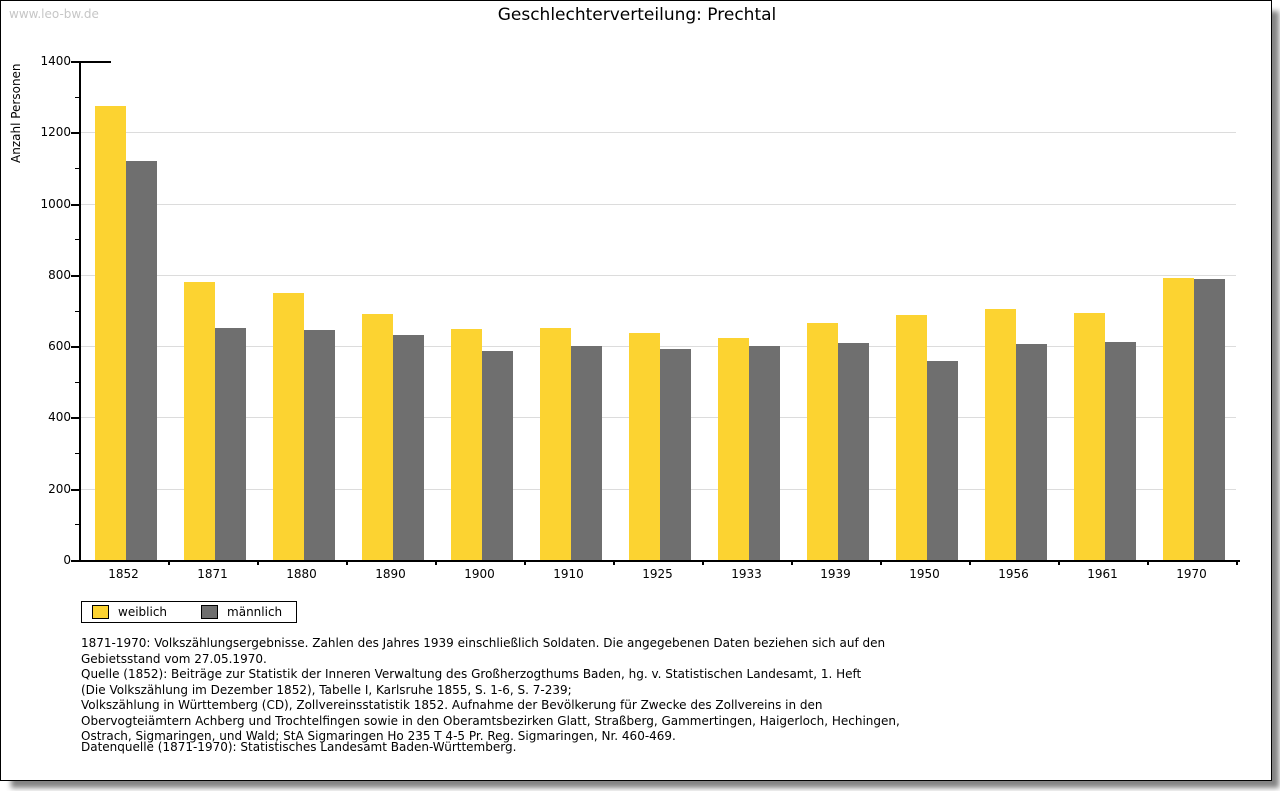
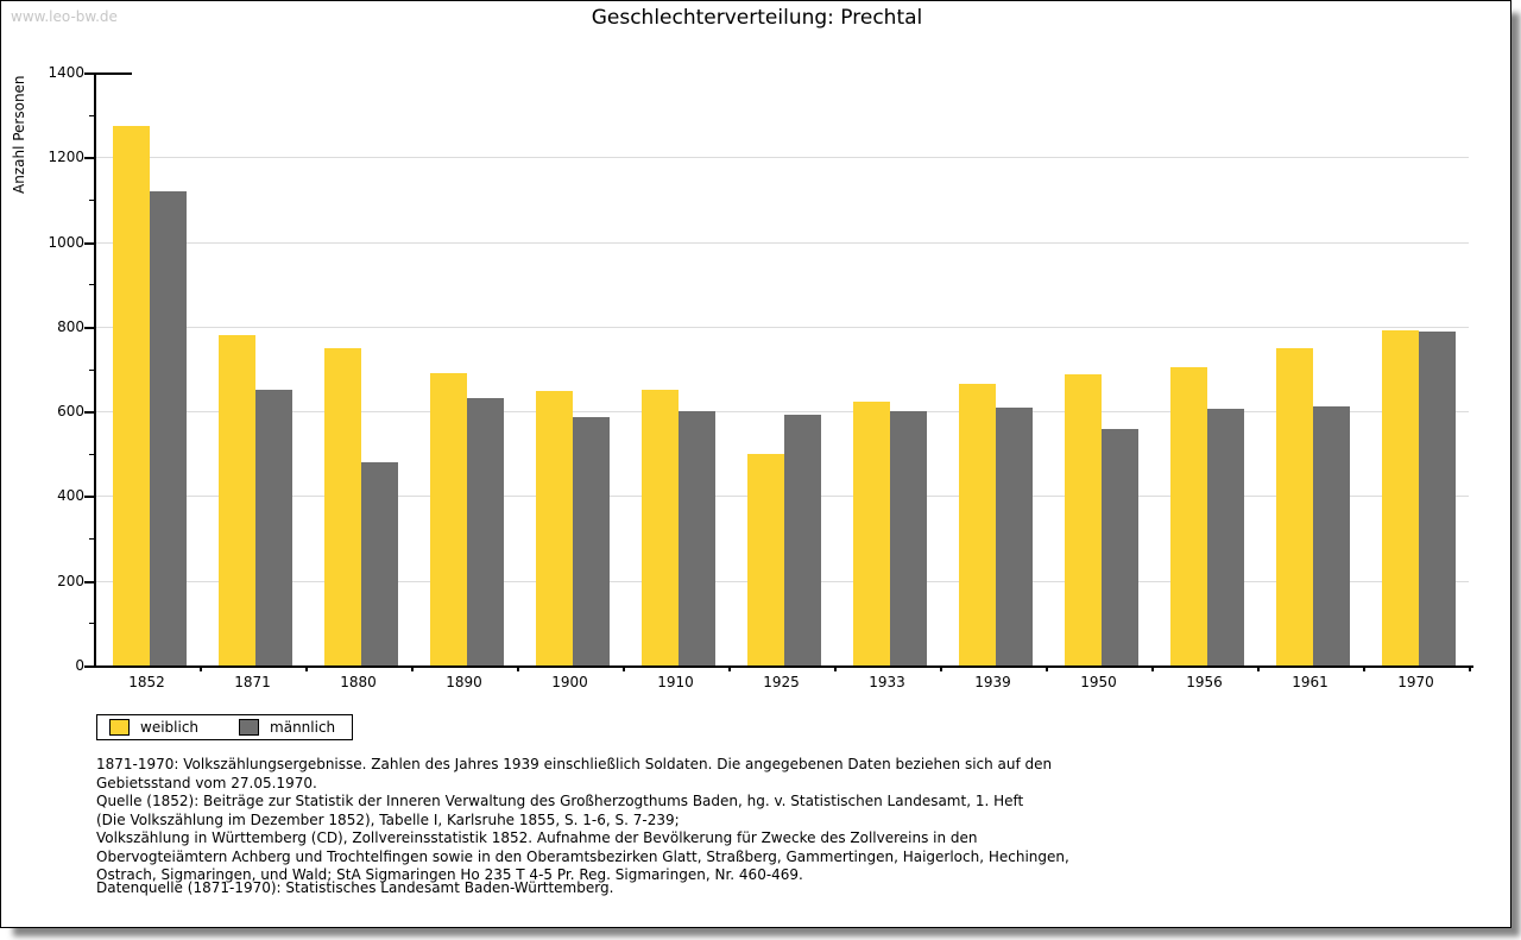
männlich/1880: 650 -> 480
weiblich/1925: 640 -> 500
weiblich/1961: 690 -> 750
